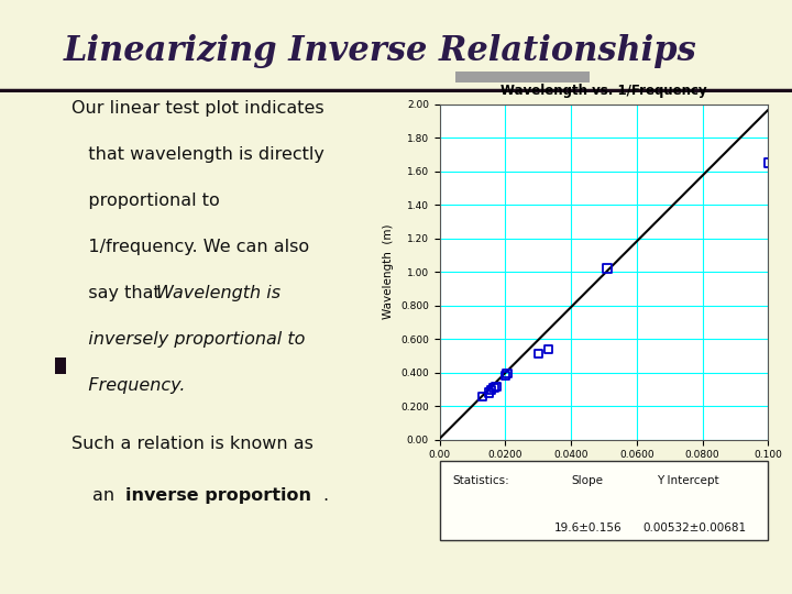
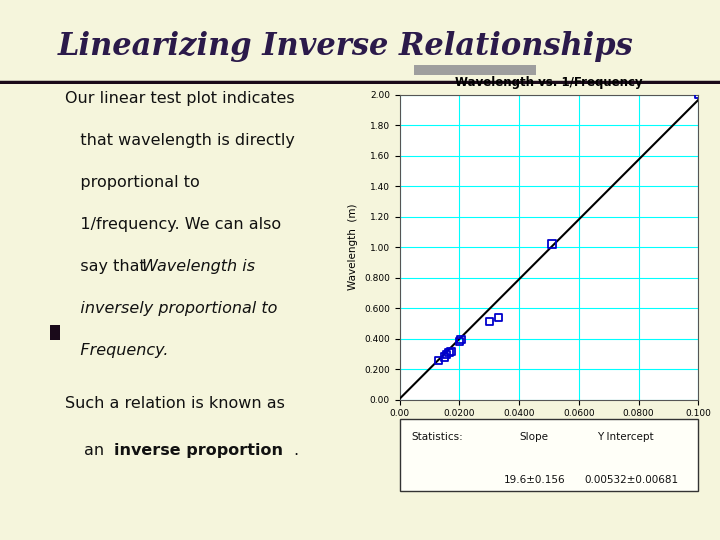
0.100: 1.65 -> 2.00
